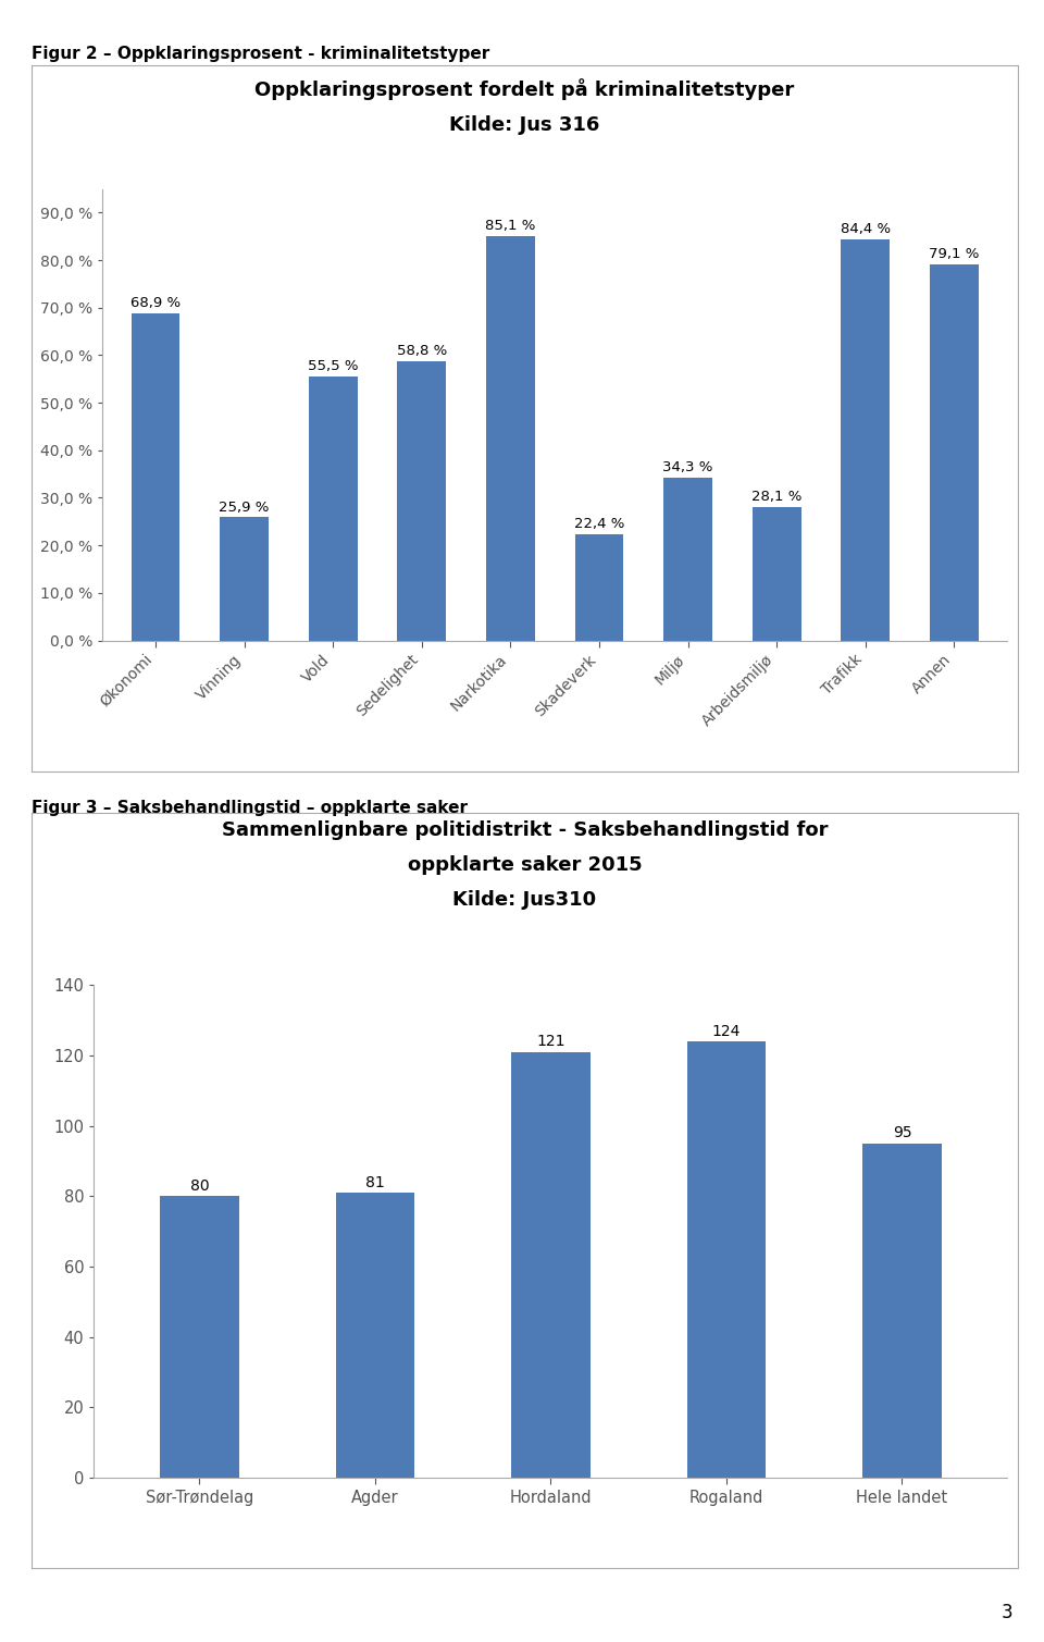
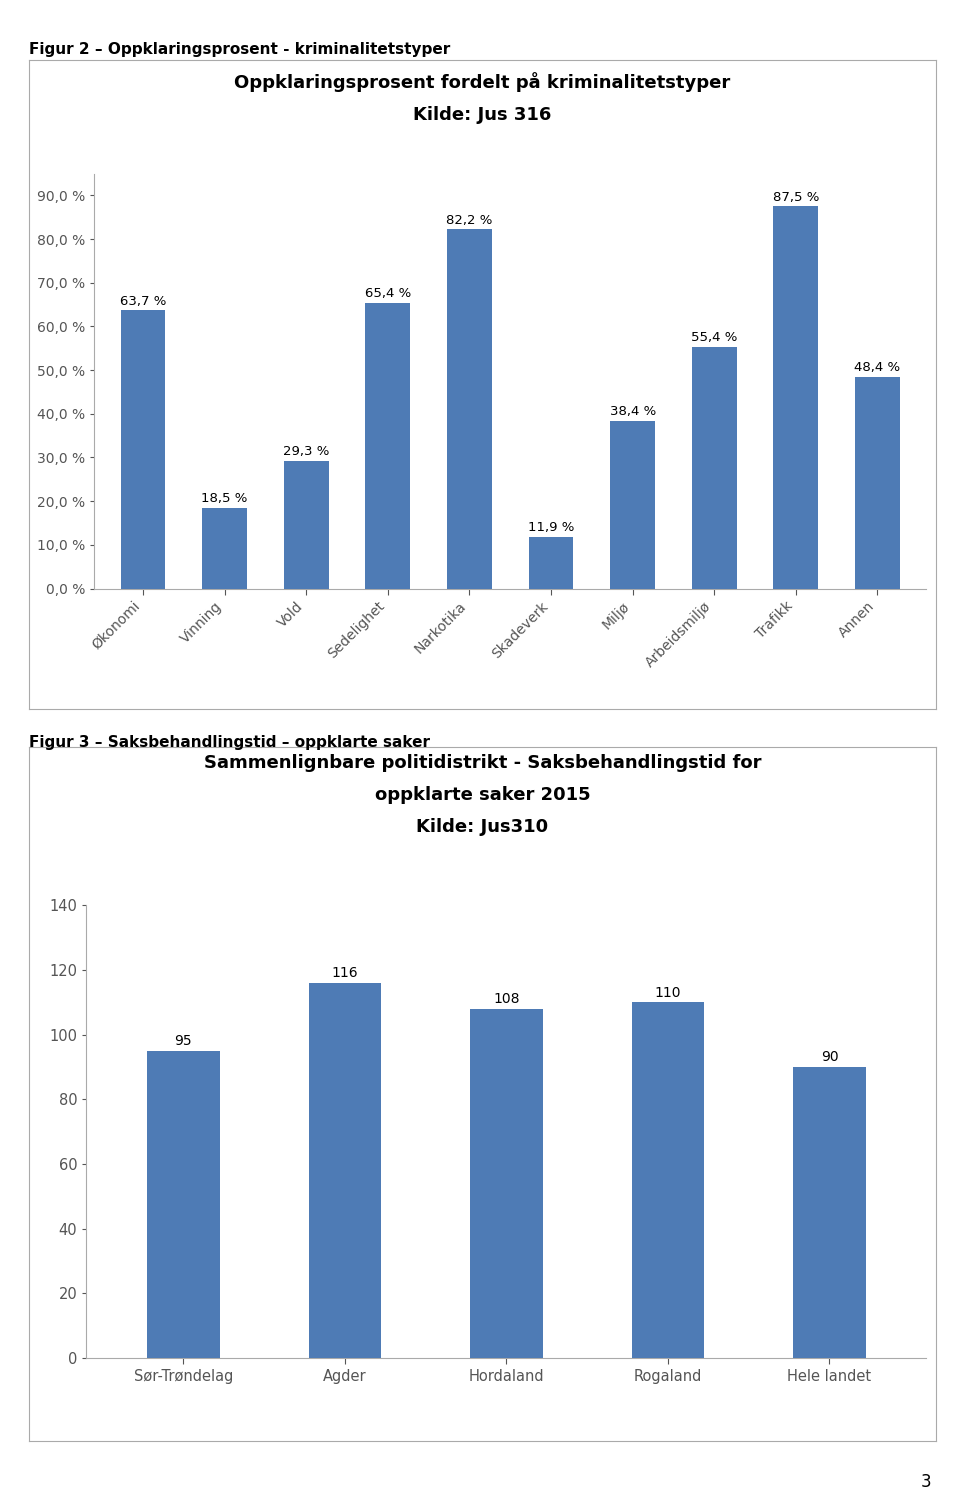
Økonomi: 68,9 -> 63,7
Vinning: 25,9 -> 18,5
Vold: 55,5 -> 29,3
Sedelighet: 58,8 -> 65,4
Narkotika: 85,1 -> 82,2
Skadeverk: 22,4 -> 11,9
Miljø: 34,3 -> 38,4
Arbeidsmiljø: 28,1 -> 55,4
Trafikk: 84,4 -> 87,5
Annen: 79,1 -> 48,4
Sør-Trøndelag: 80 -> 95
Agder: 81 -> 116
Hordaland: 121 -> 108
Rogaland: 124 -> 110
Hele landet: 95 -> 90
